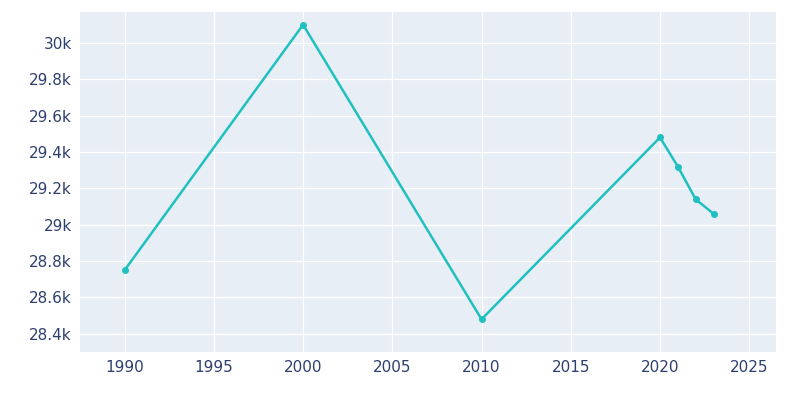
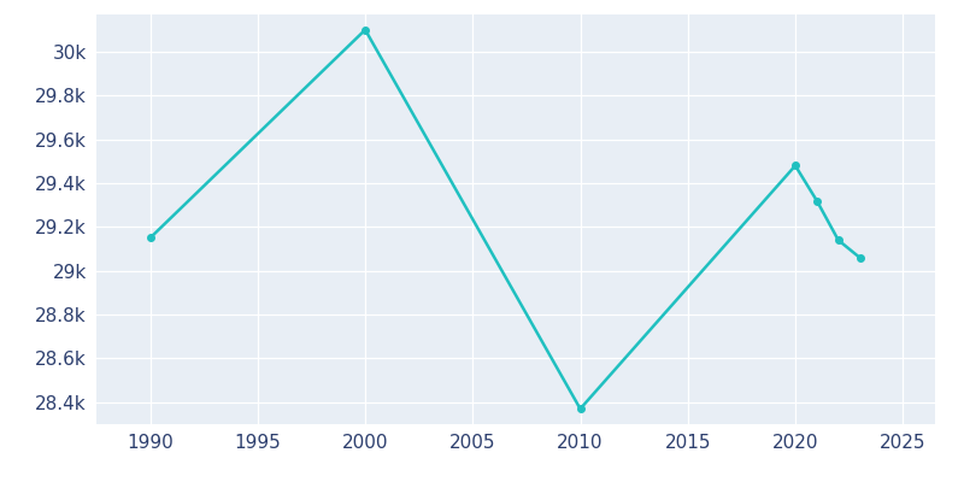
1990: 28.75k -> 29.15k
2010: 28.48k -> 28.37k
